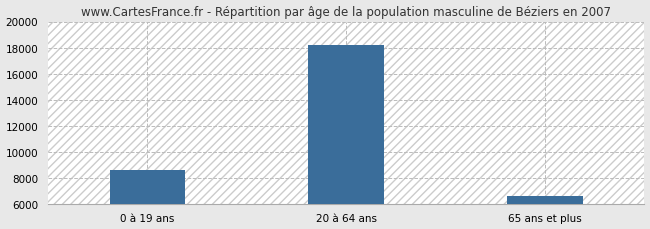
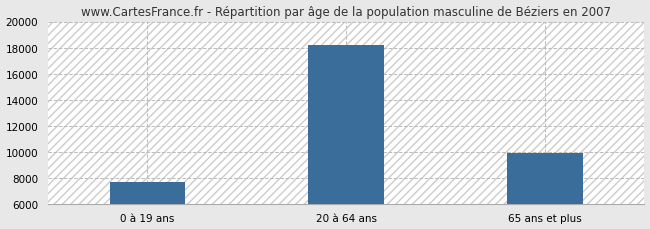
0 à 19 ans: 8600 -> 7700
65 ans et plus: 6600 -> 9900
